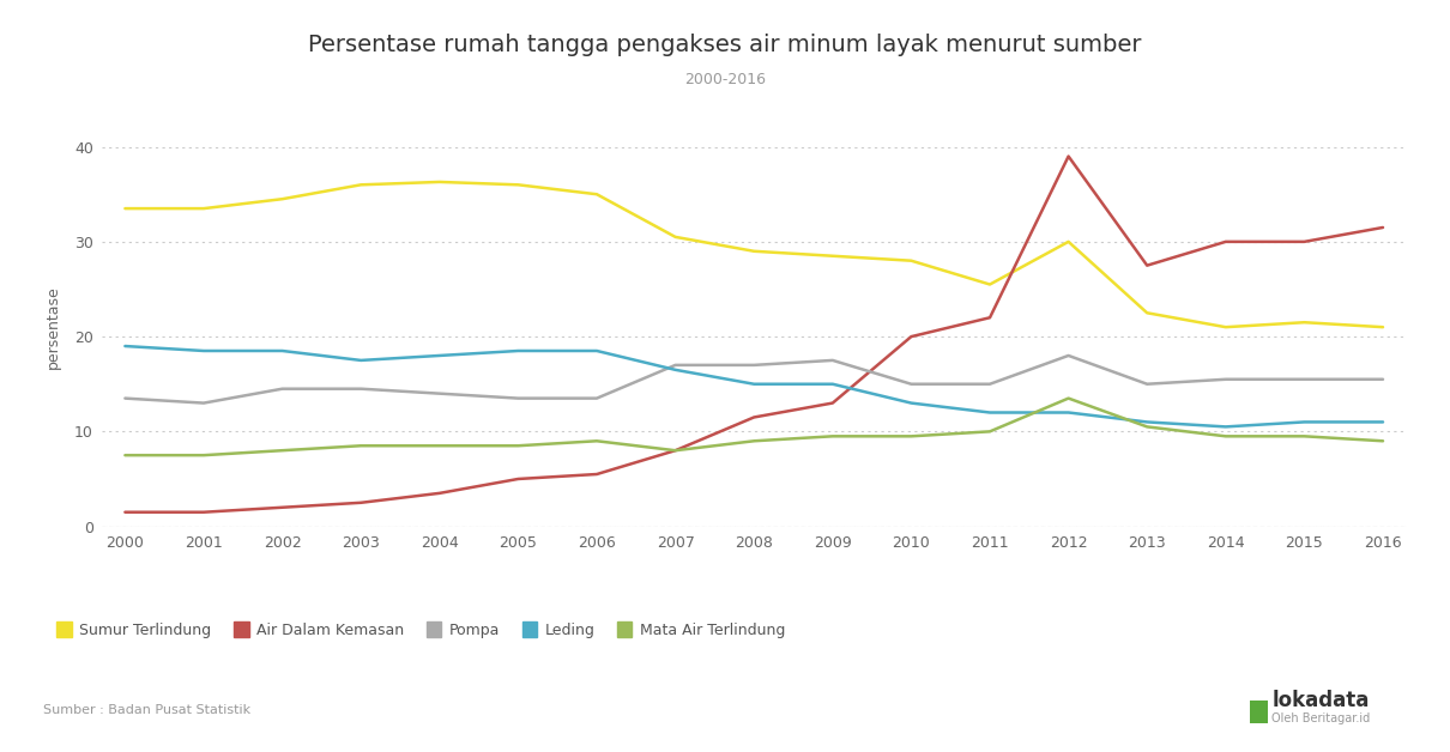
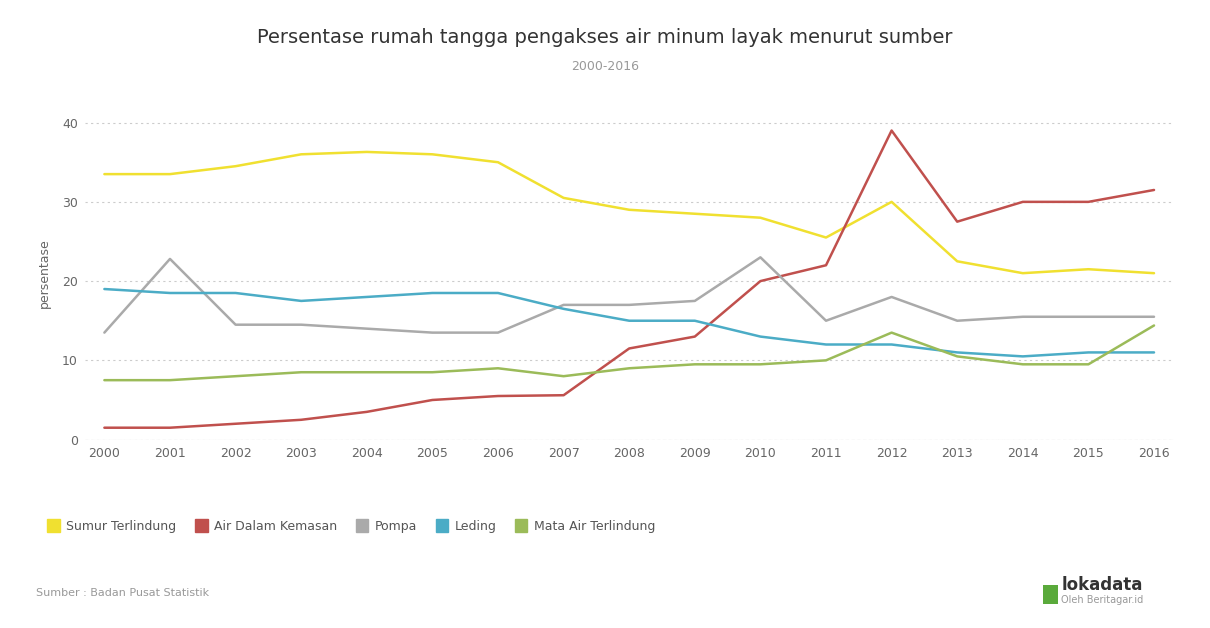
Pompa/2001: 13.0 -> 22.8
Air Dalam Kemasan/2007: 8.0 -> 5.6
Pompa/2010: 15.0 -> 23.0
Mata Air Terlindung/2016: 9.0 -> 14.4
